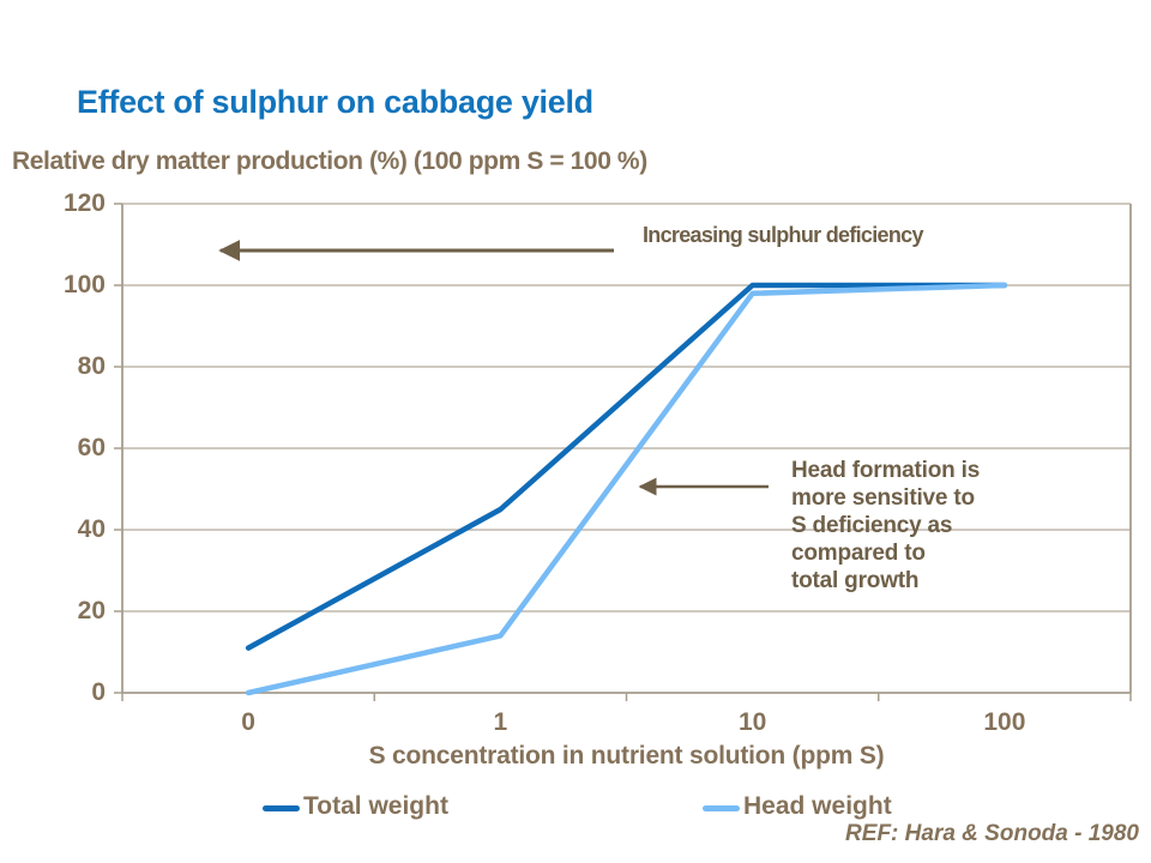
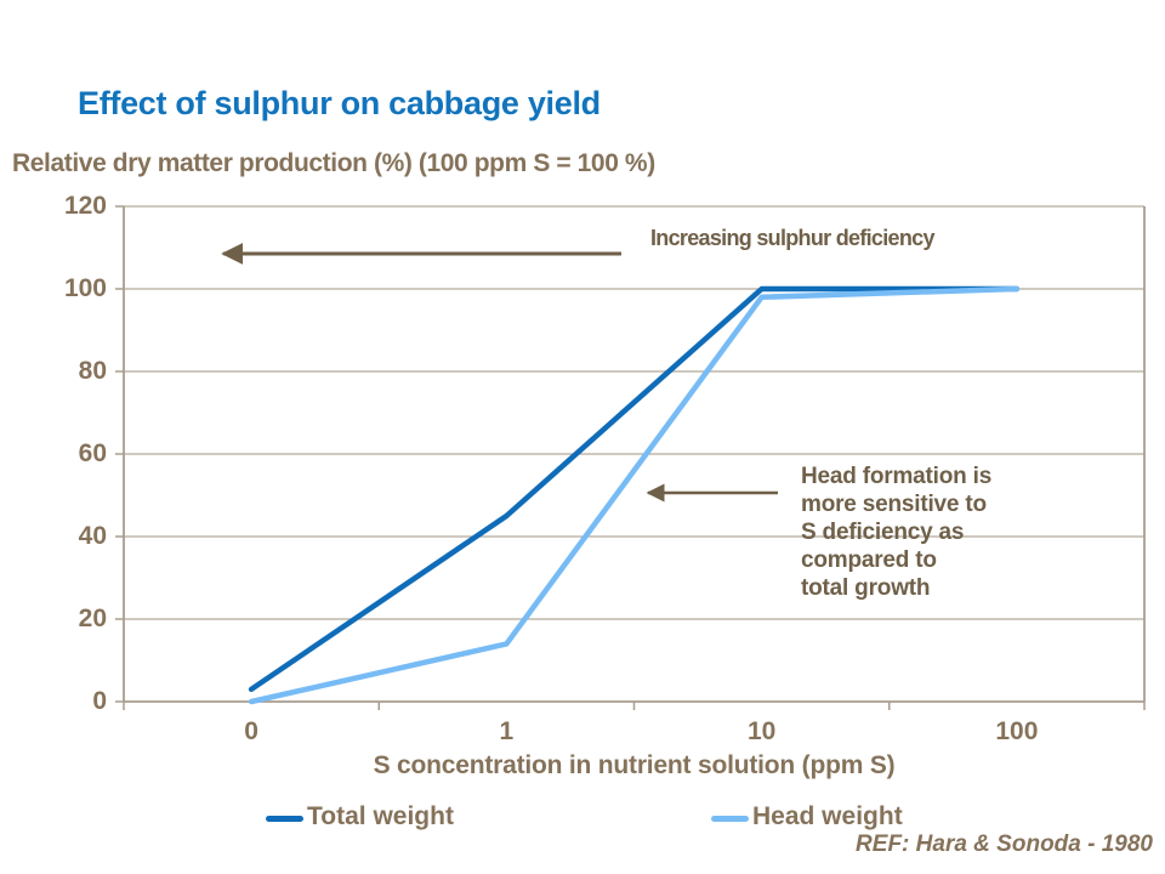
Total weight/0: 11 -> 3
